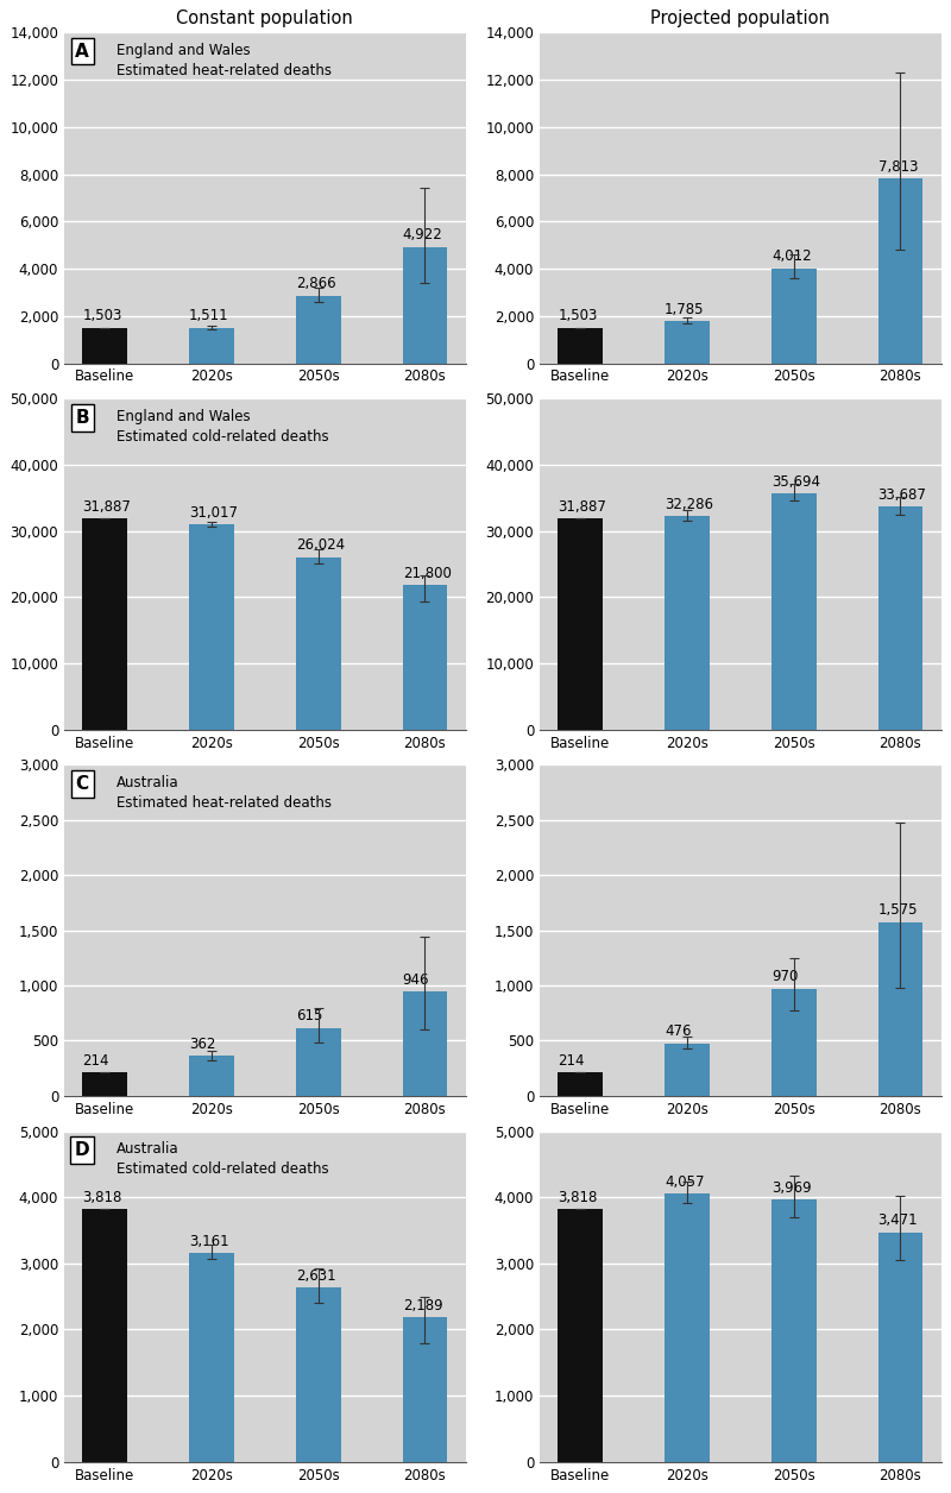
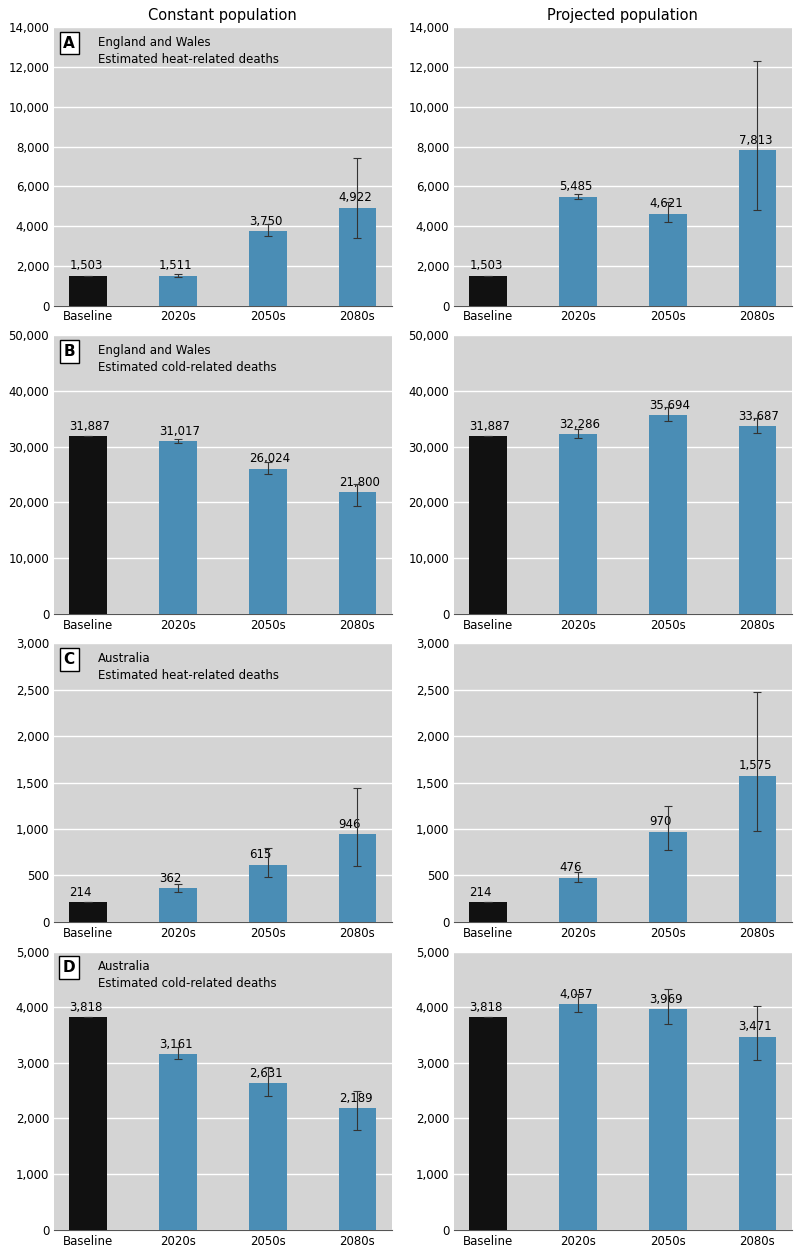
Constant population/2050s: 2,866 -> 3,750
Projected population/2020s: 1,785 -> 5,485
Projected population/2050s: 4,012 -> 4,621
